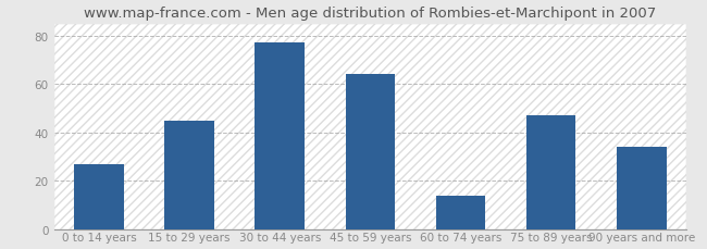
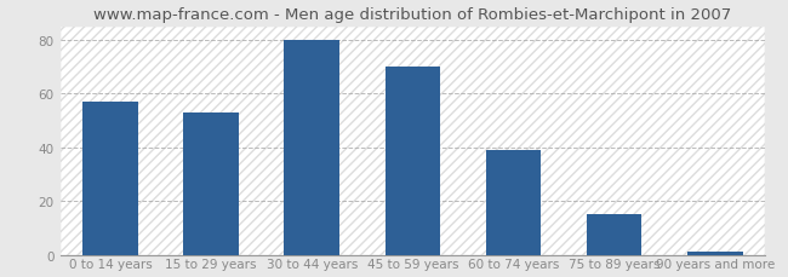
0 to 14 years: 27 -> 57
15 to 29 years: 45 -> 53
30 to 44 years: 77 -> 80
45 to 59 years: 64 -> 70
60 to 74 years: 14 -> 39
75 to 89 years: 47 -> 15
90 years and more: 34 -> 1
